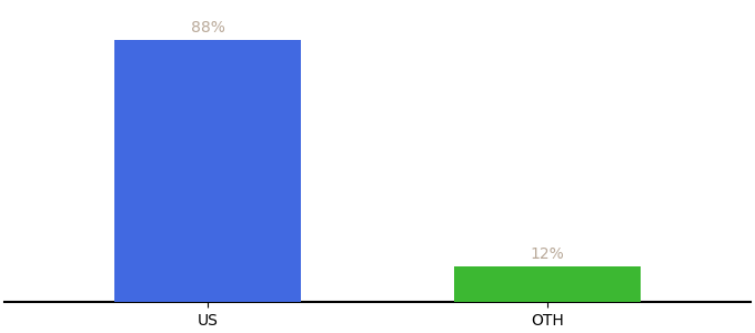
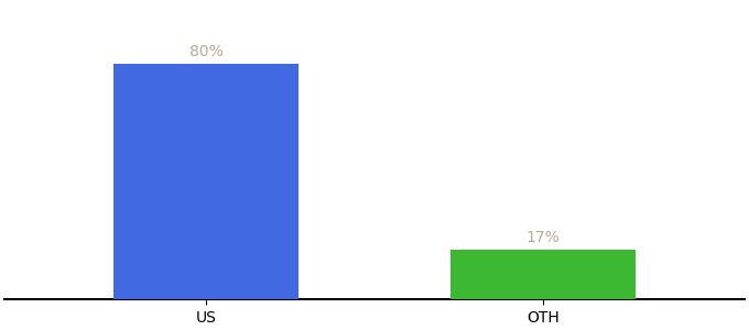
US: 88% -> 80%
OTH: 12% -> 17%
